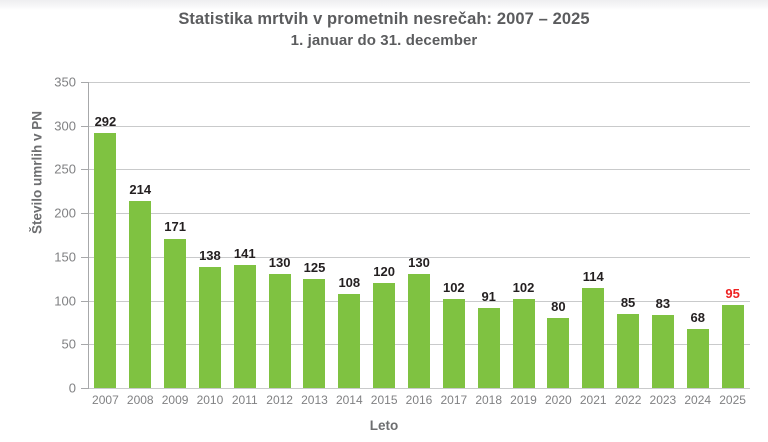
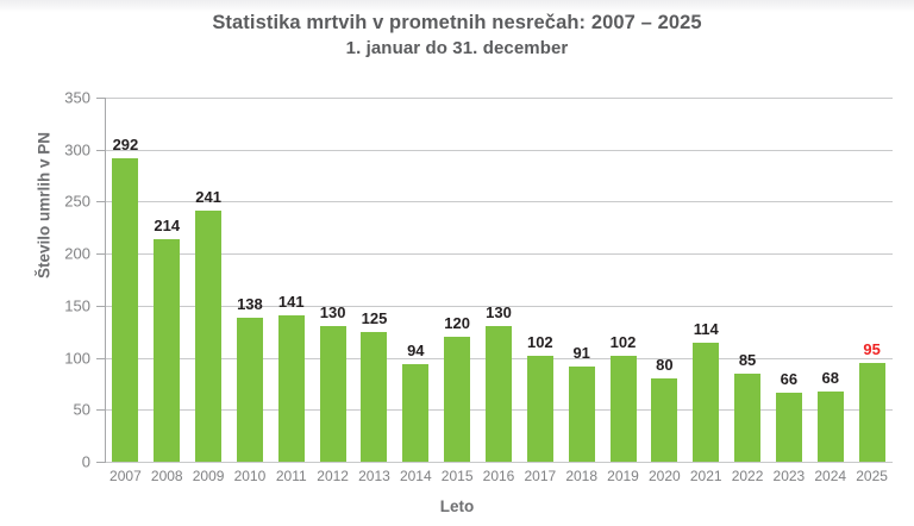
2009: 171 -> 241
2014: 108 -> 94
2023: 83 -> 66
